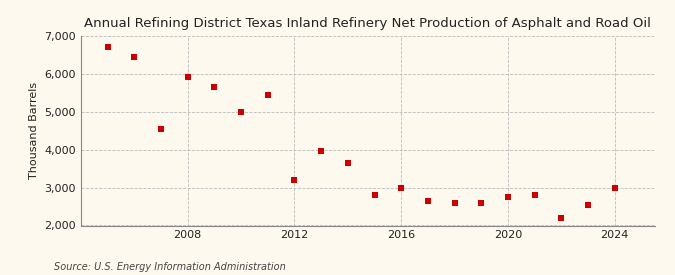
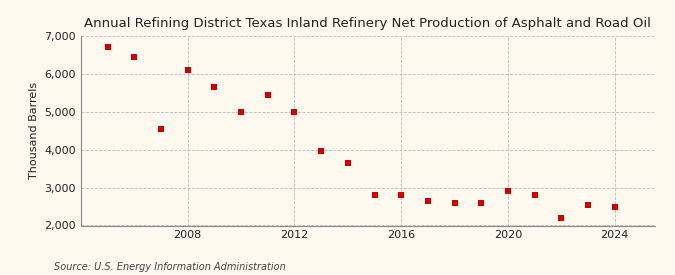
2008: 5,900 -> 6,100
2012: 3,200 -> 5,000
2016: 3,000 -> 2,800
2020: 2,750 -> 2,900
2024: 3,000 -> 2,500
